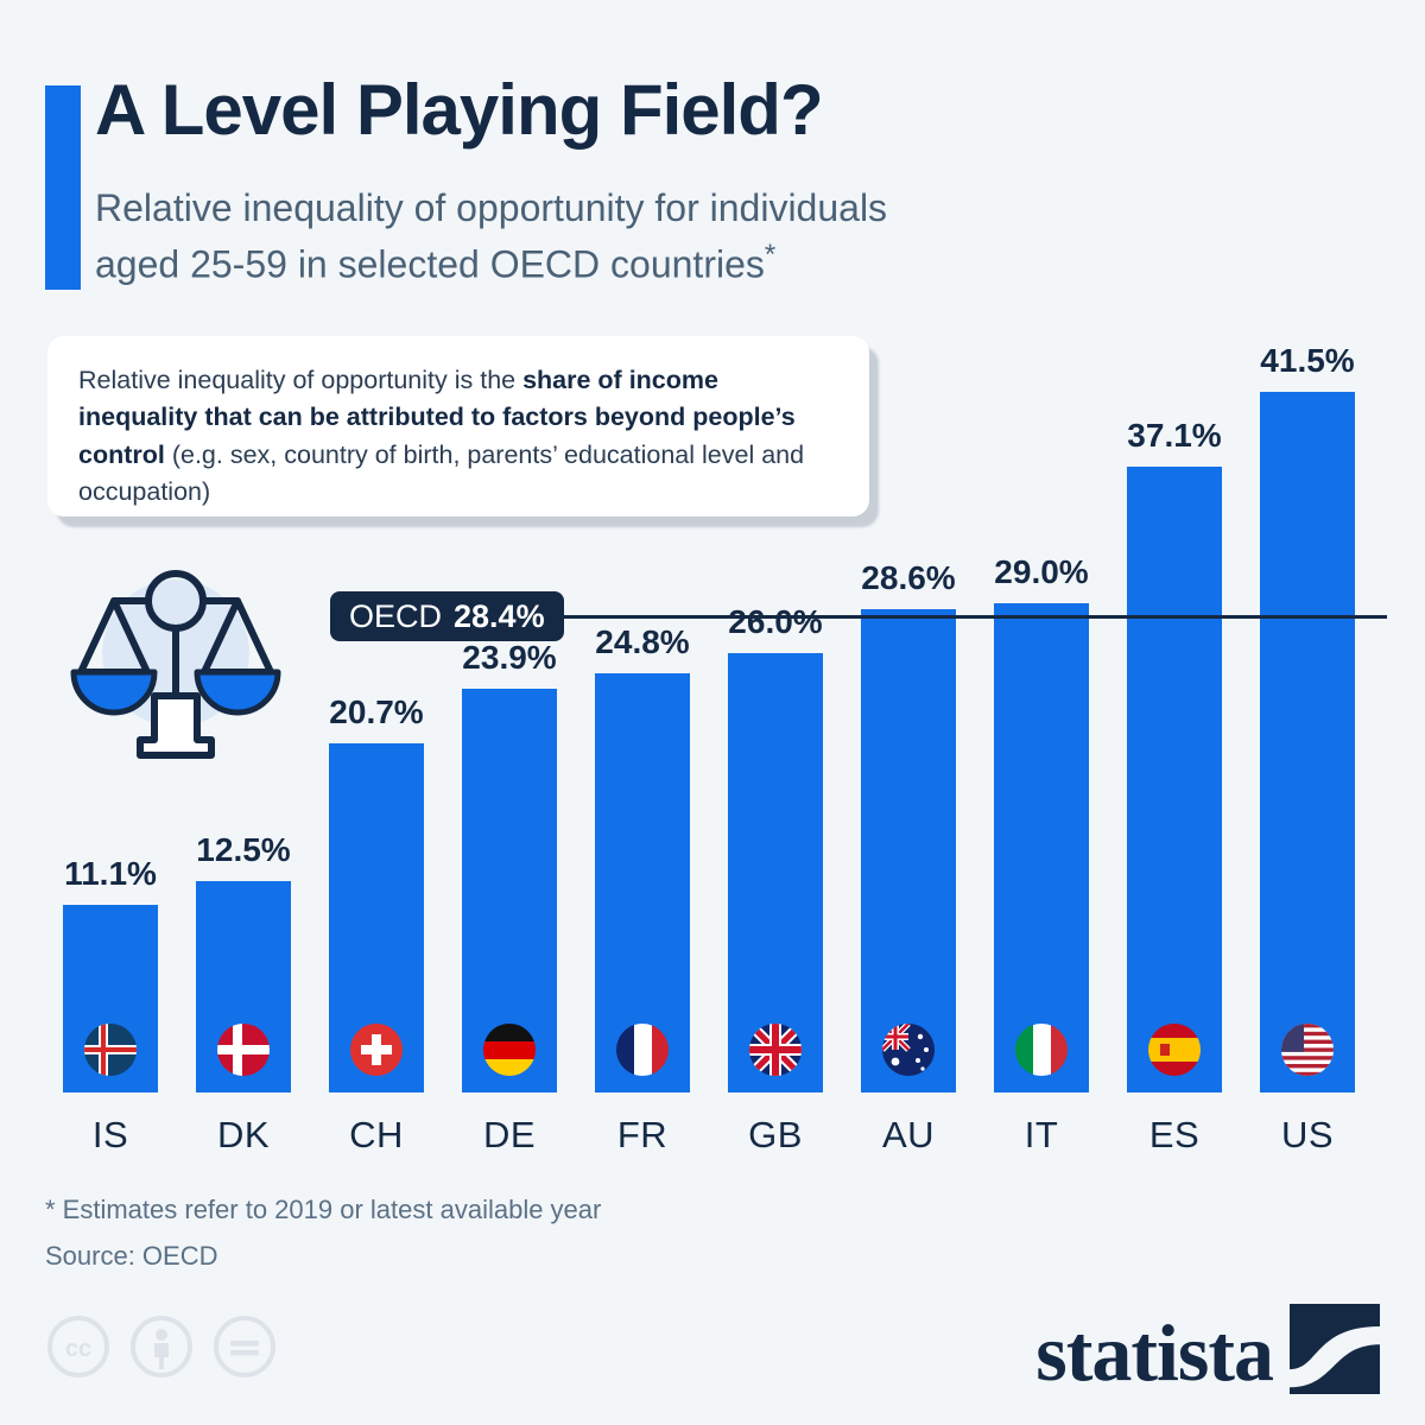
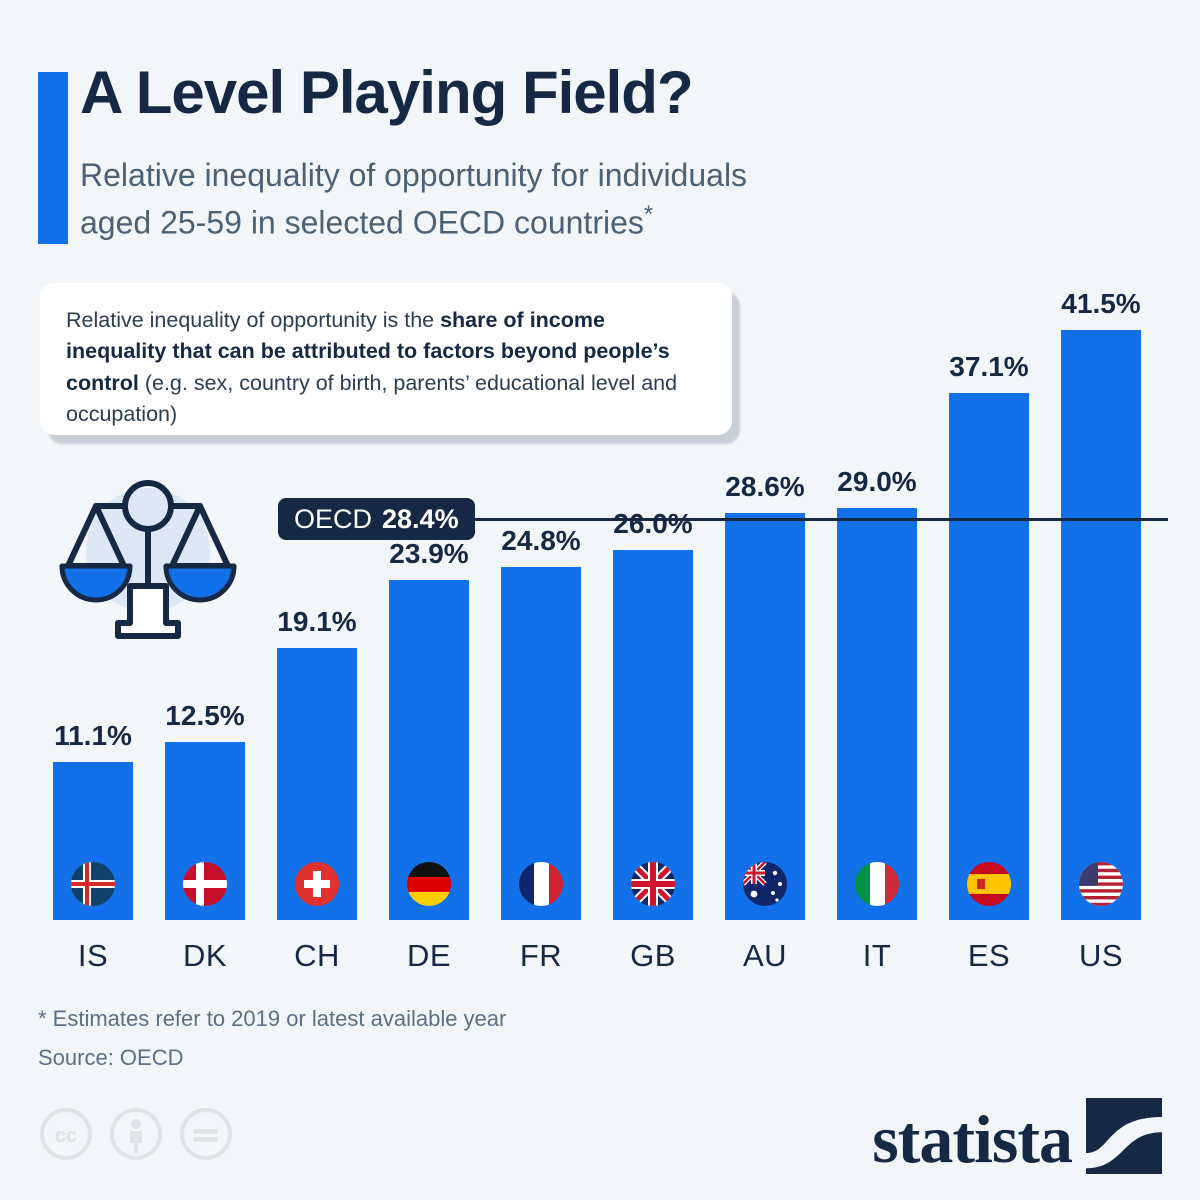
CH: 20.7% -> 19.1%
